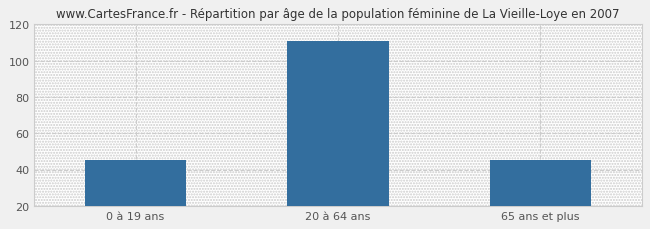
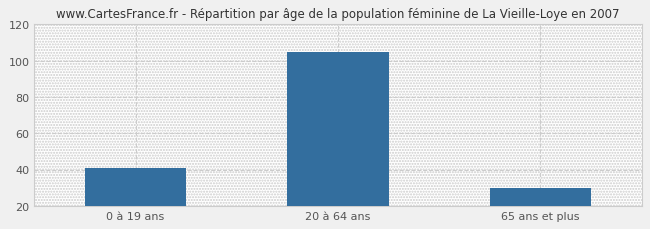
0 à 19 ans: 45 -> 41
20 à 64 ans: 111 -> 105
65 ans et plus: 45 -> 30
